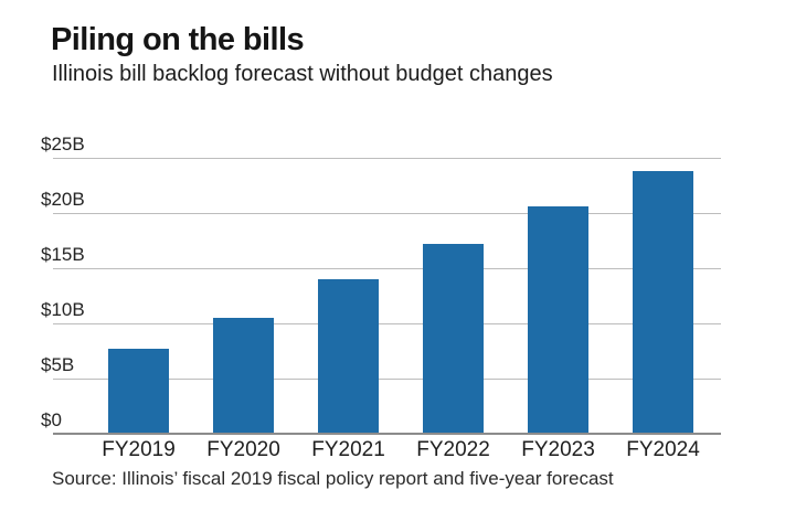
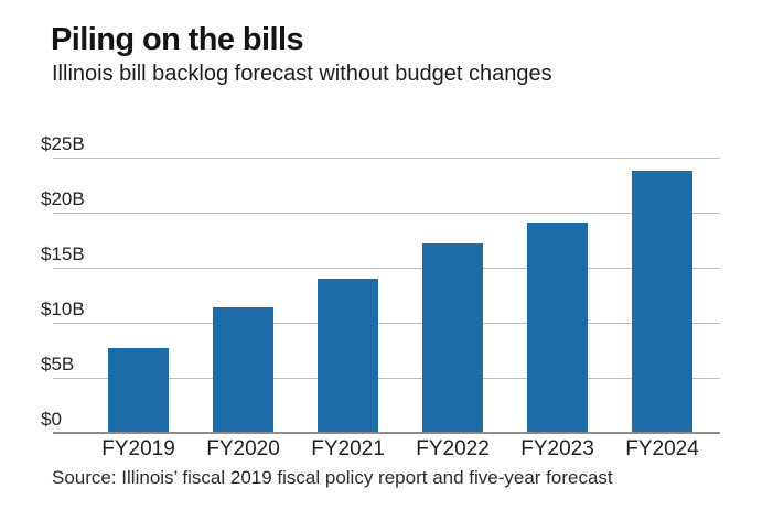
FY2020: $10.5B -> $11.4B
FY2023: $20.6B -> $19.1B
